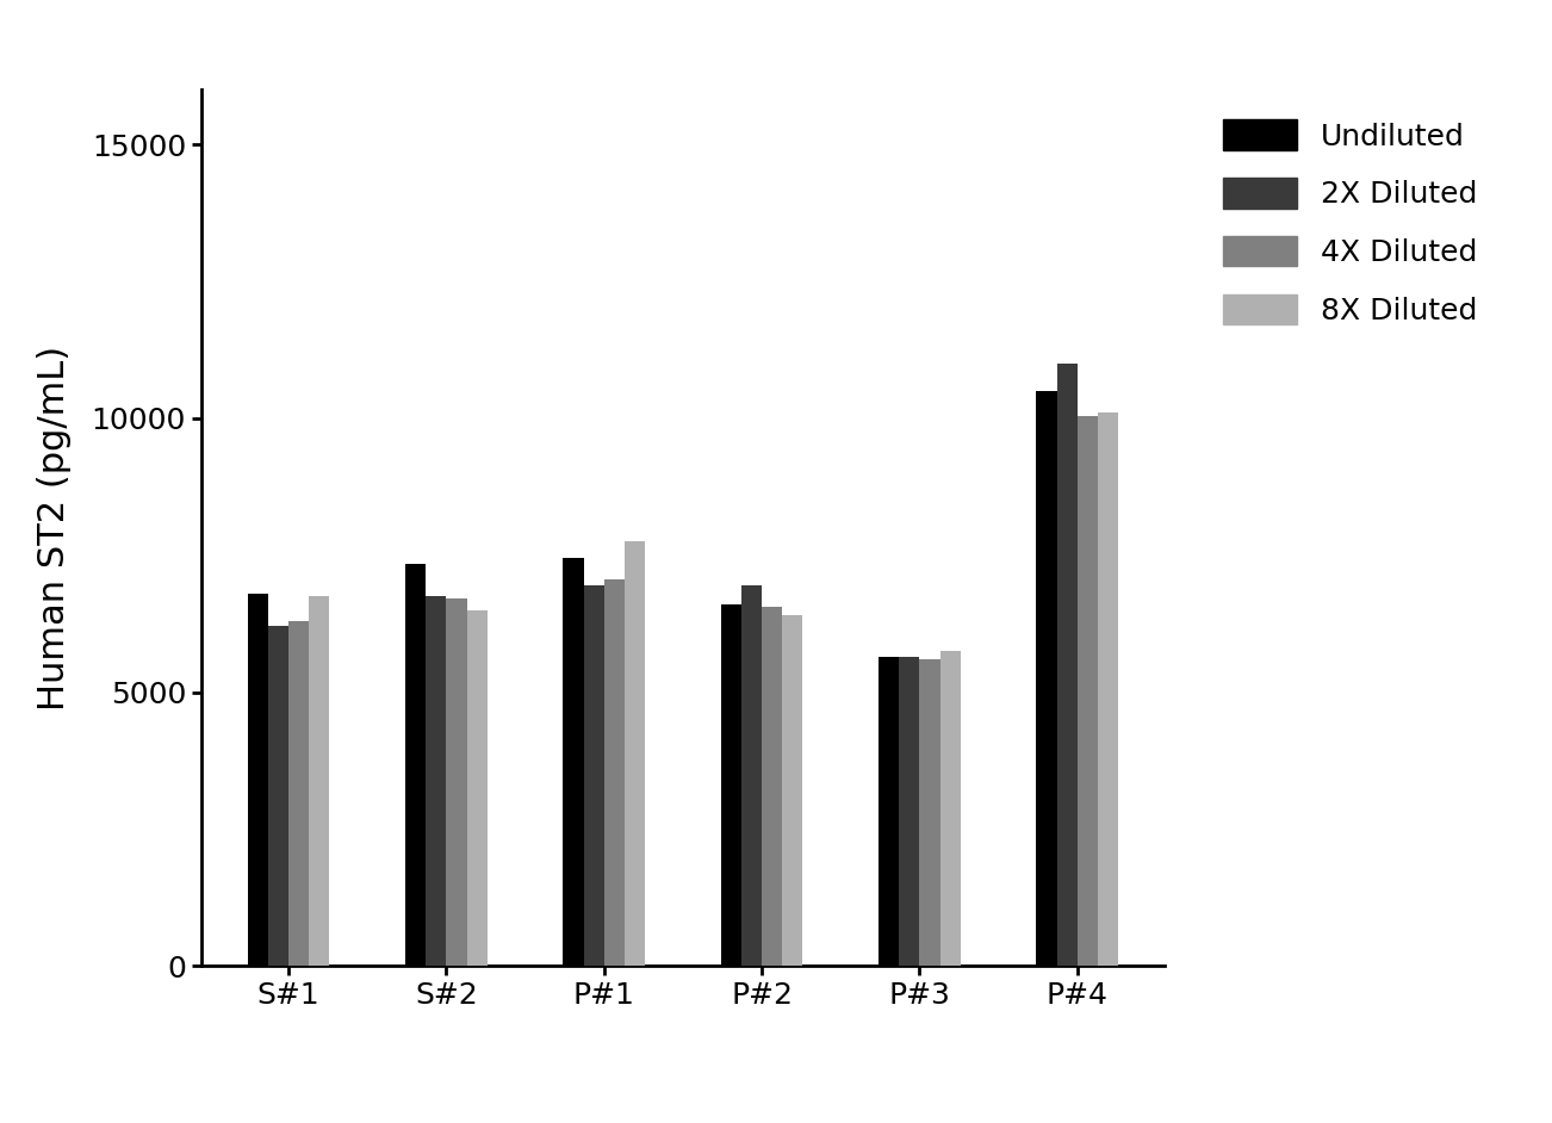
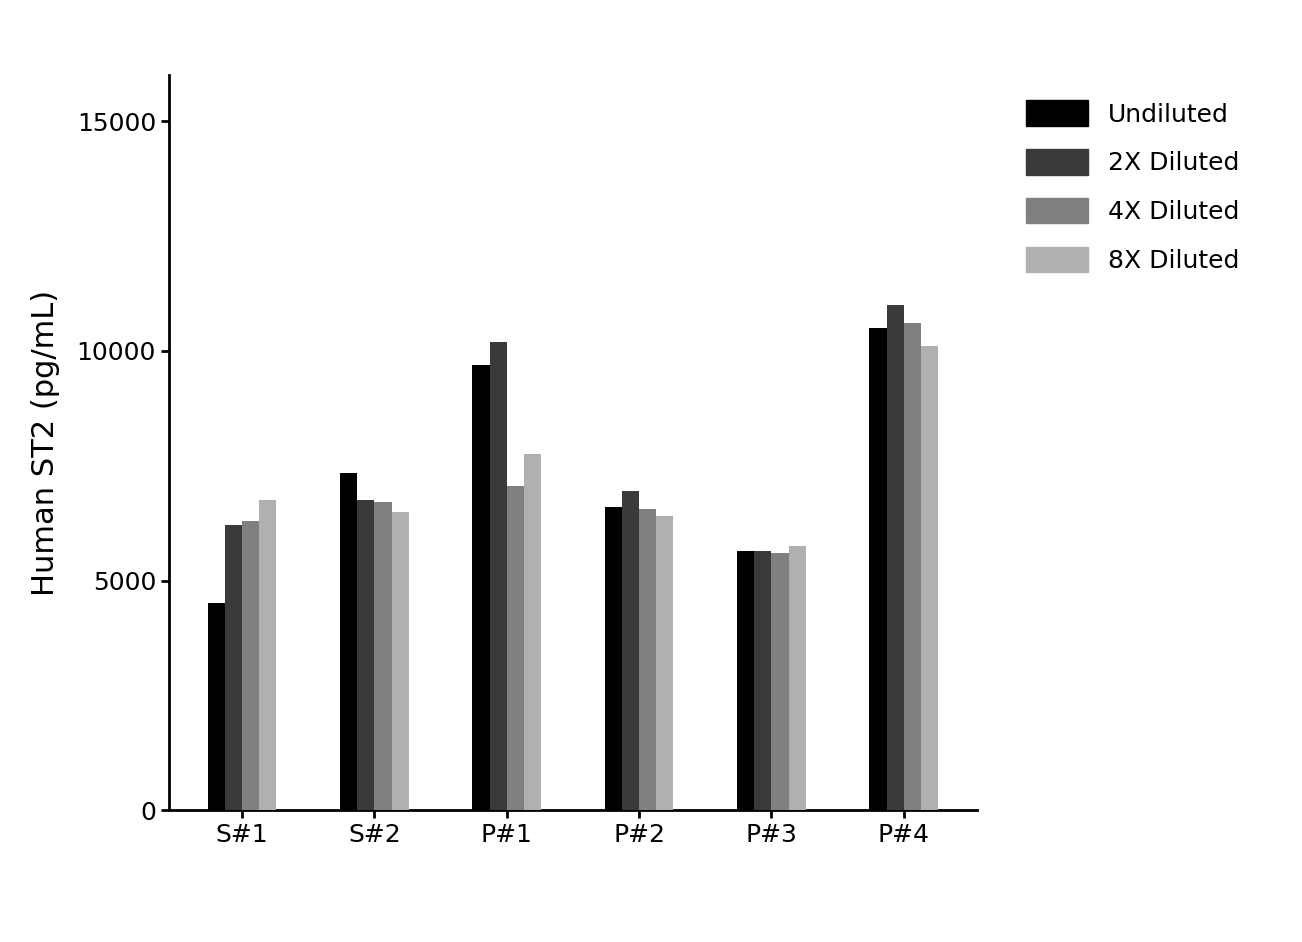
Undiluted/S#1: 6800 -> 4500
Undiluted/P#1: 7450 -> 9700
2X Diluted/P#1: 6950 -> 10200
4X Diluted/P#4: 10050 -> 10600
